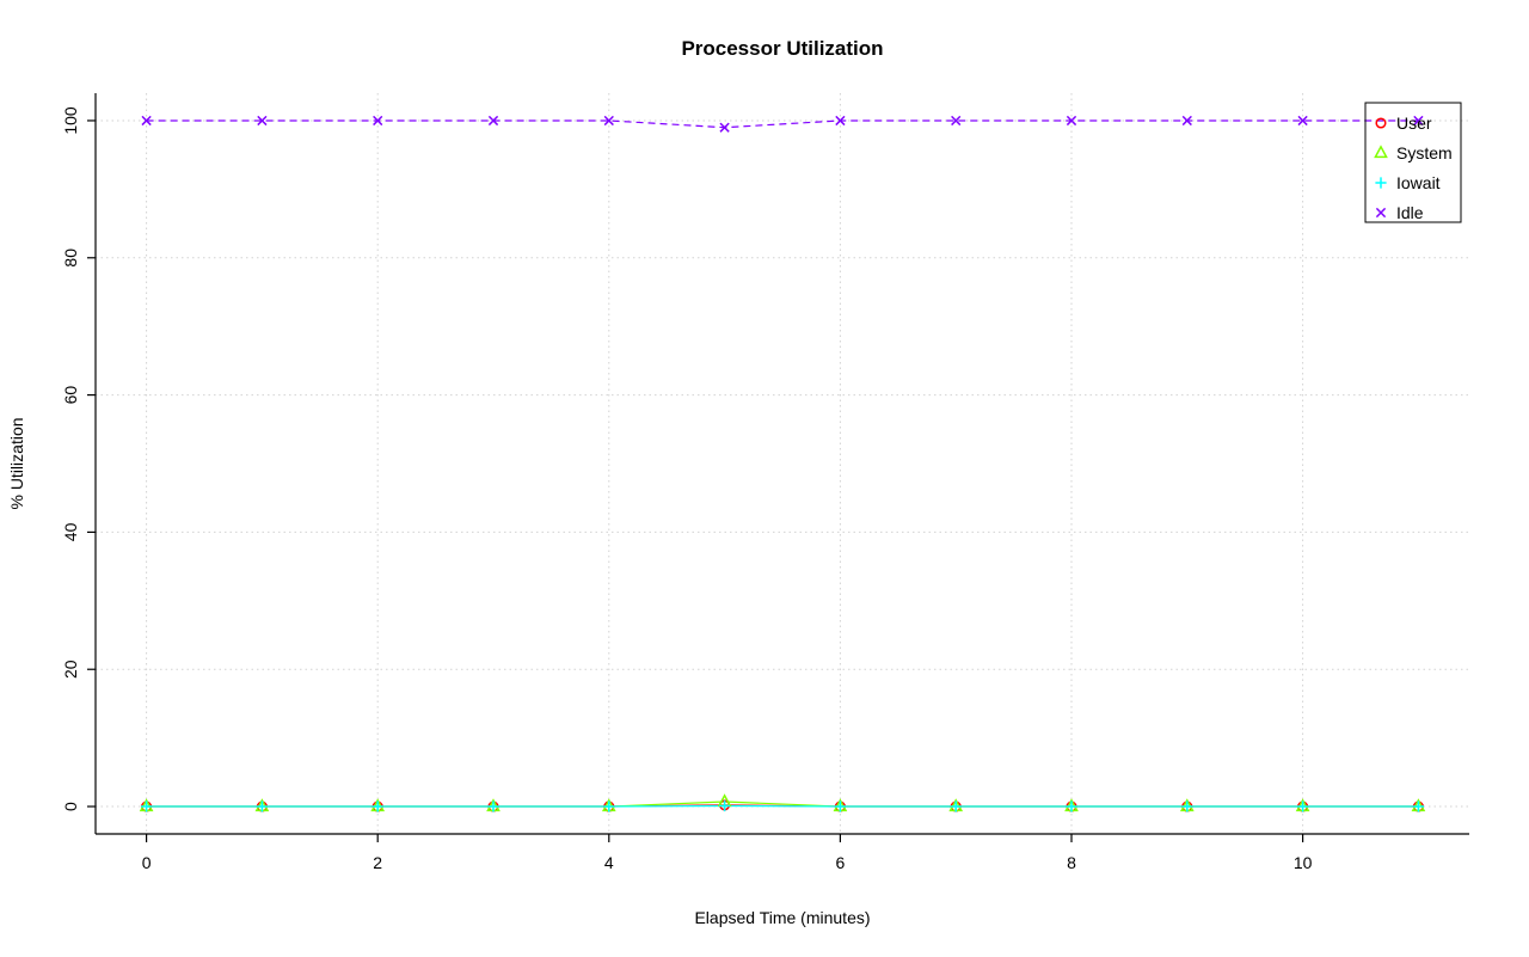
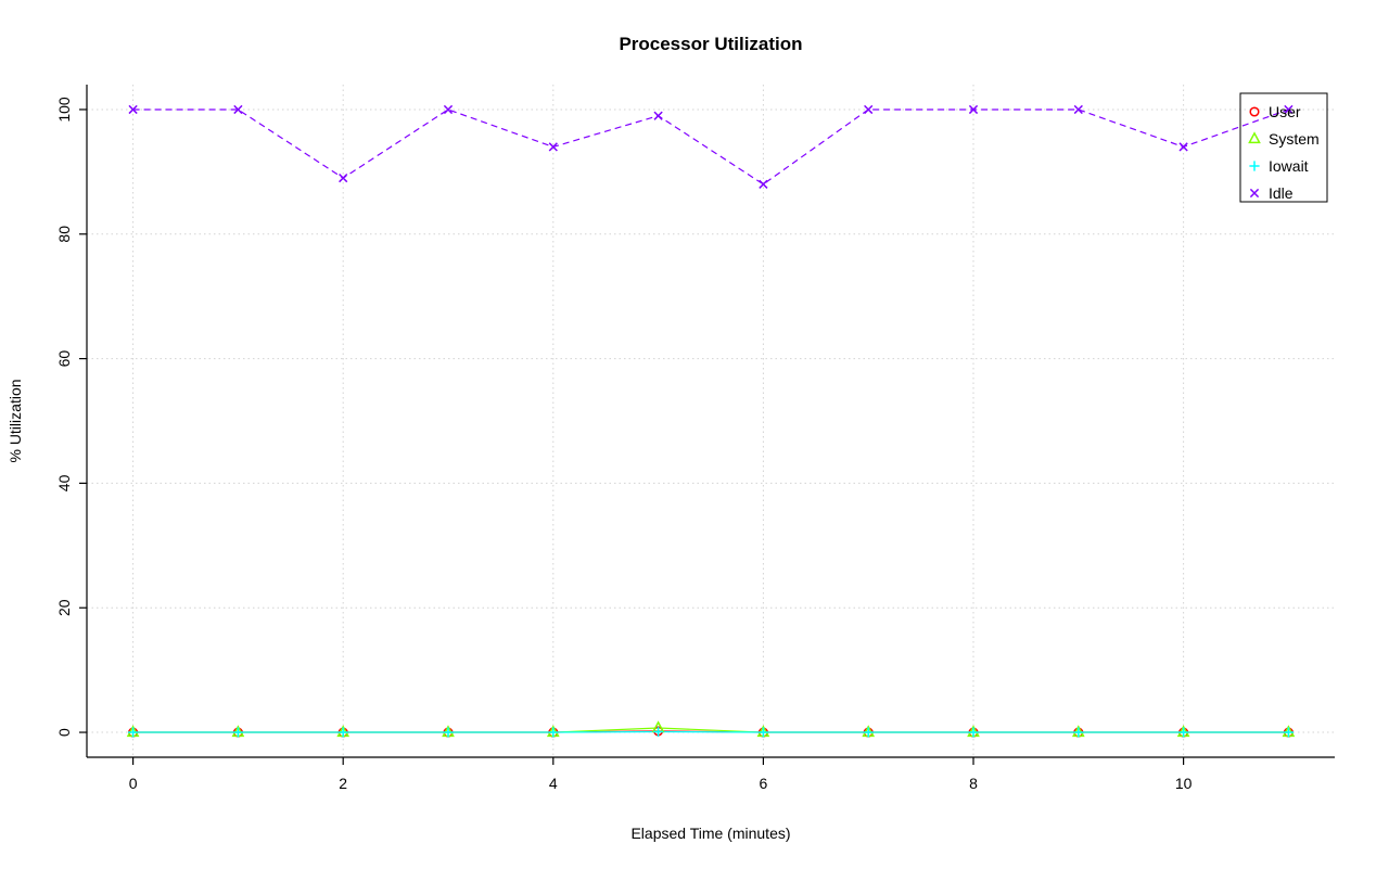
Idle/2: 100 -> 89
Idle/4: 100 -> 94
Idle/6: 100 -> 88
Idle/10: 100 -> 94
